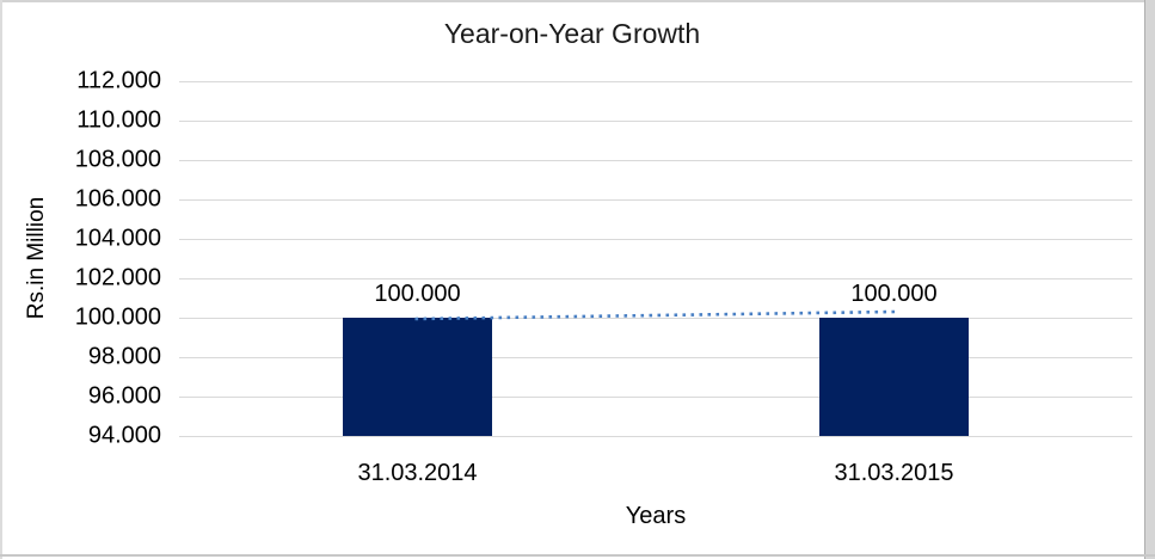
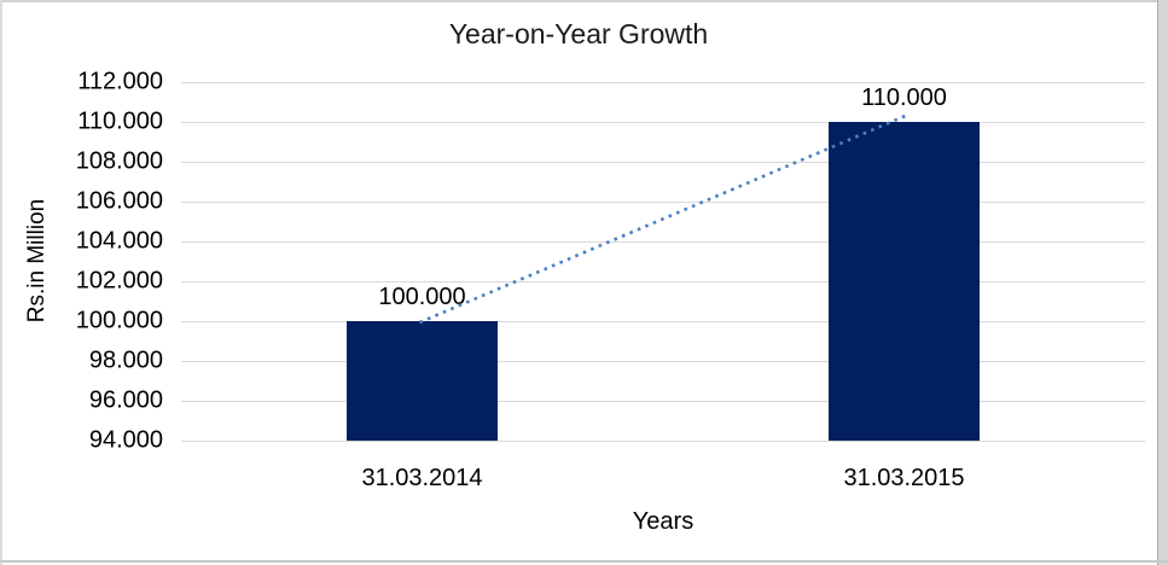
31.03.2015: 100.000 -> 110.000
